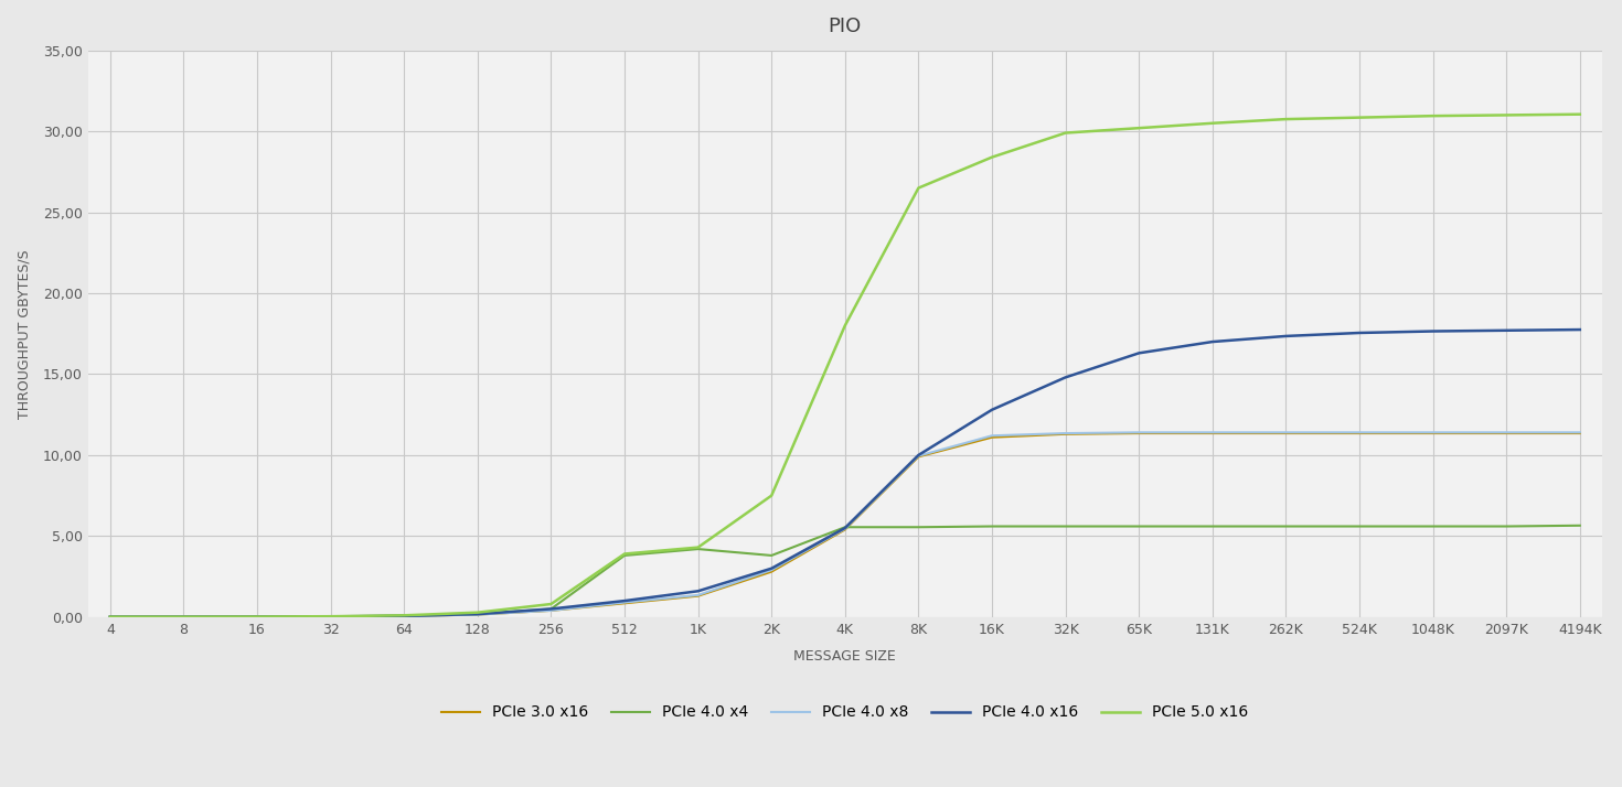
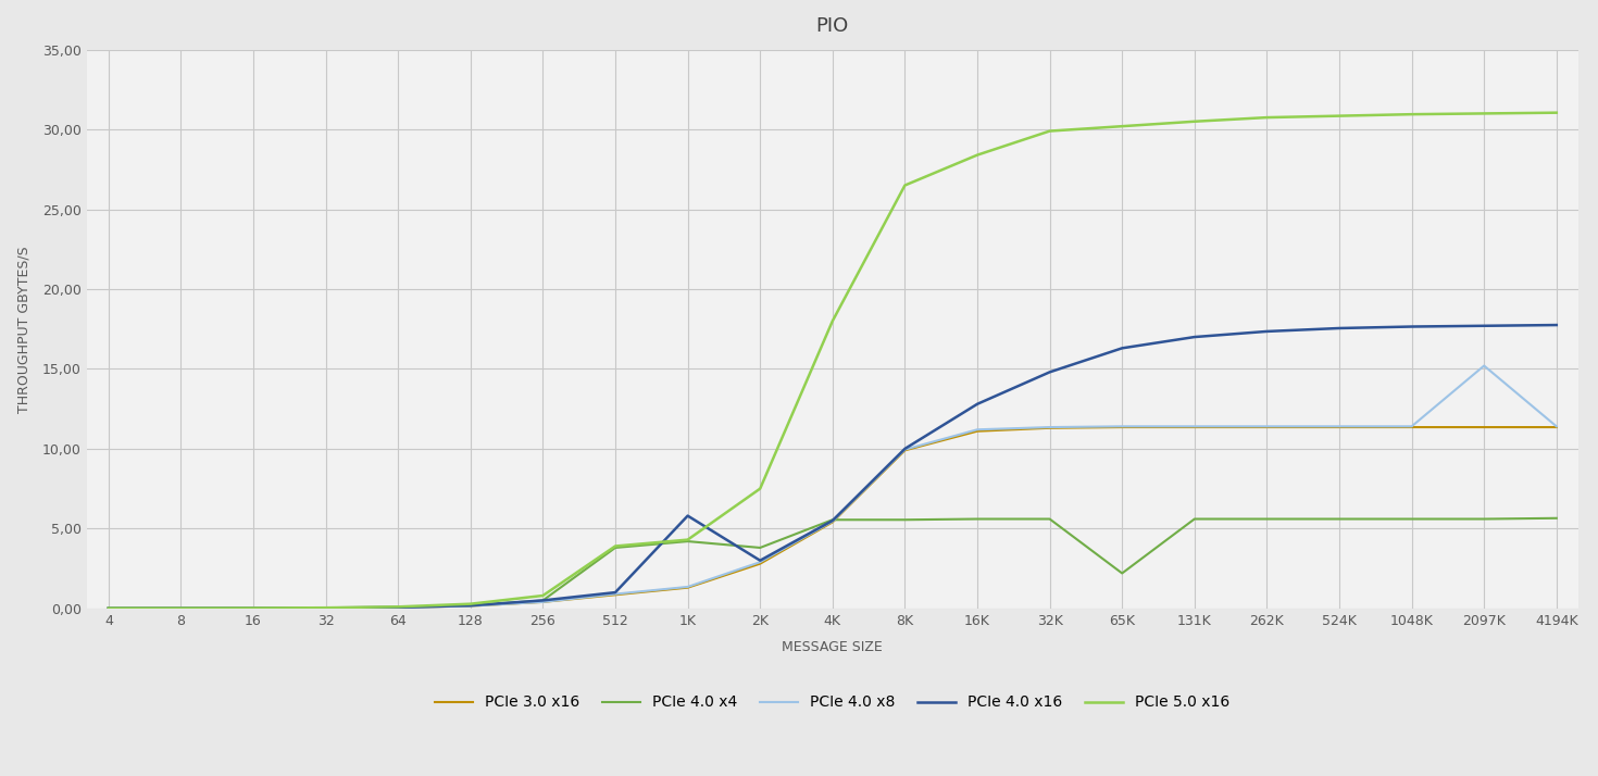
PCIe 4.0 x16/1K: 1,6 -> 5,8
PCIe 4.0 x4/65K: 5,6 -> 2,2
PCIe 4.0 x8/2097K: 11,4 -> 15,2
